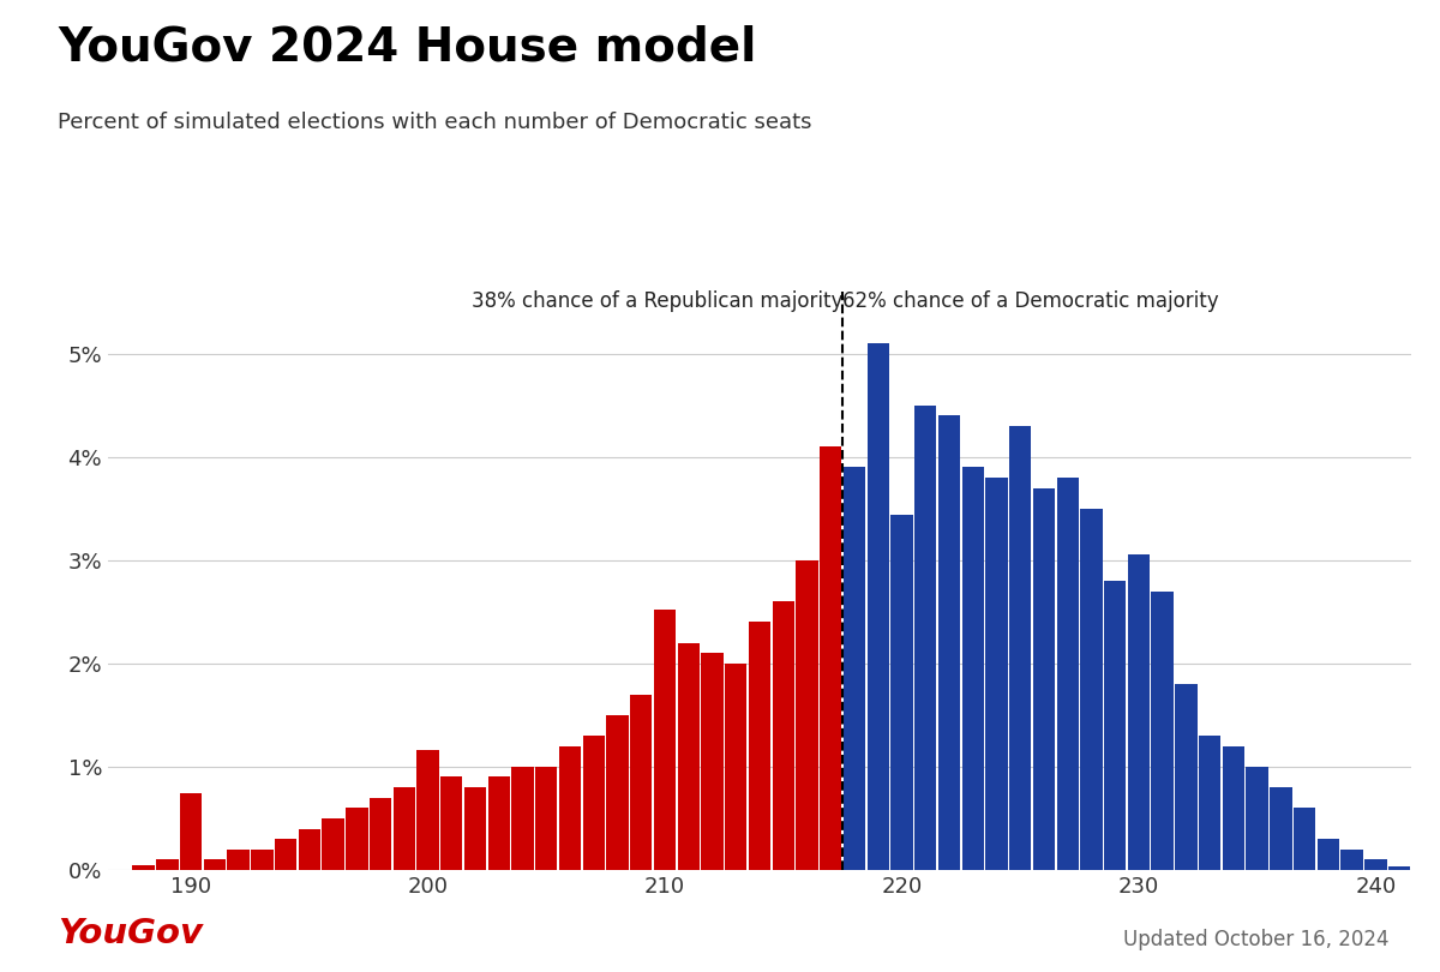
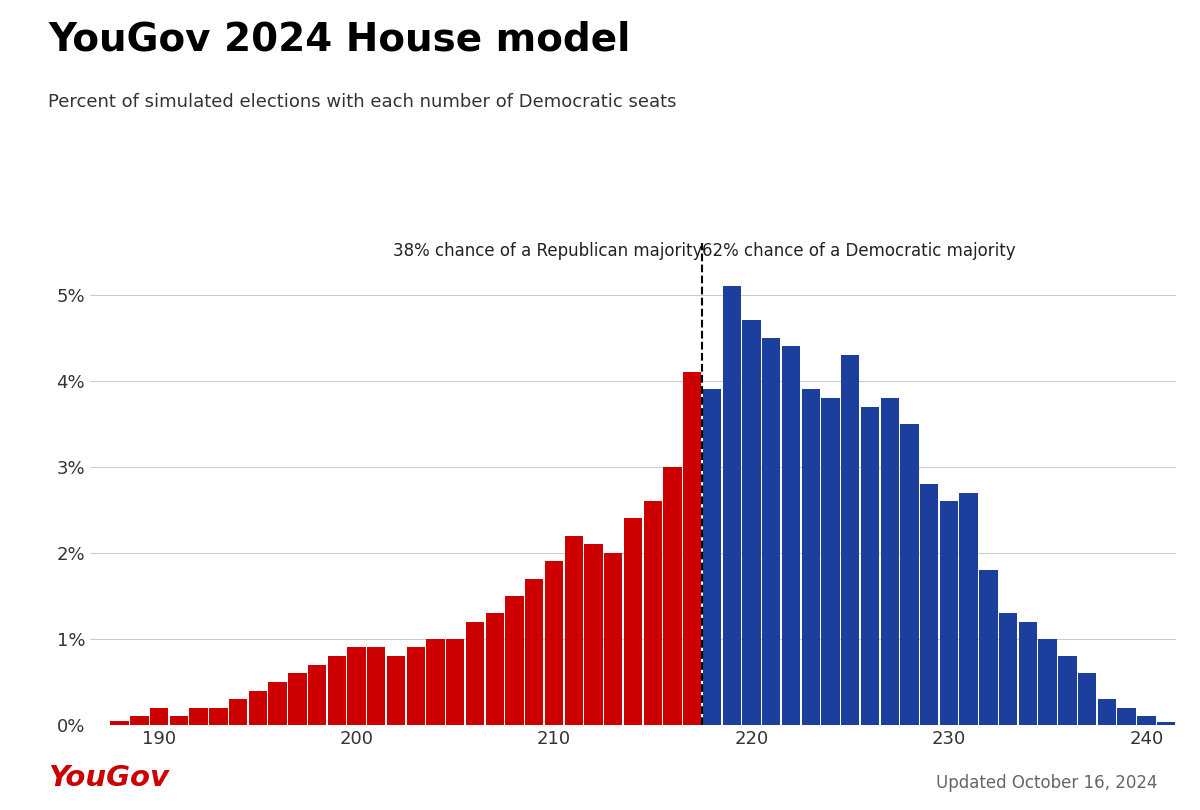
190: 0.74% -> 0.20%
200: 1.16% -> 0.90%
210: 2.52% -> 1.90%
220: 3.44% -> 4.70%
230: 3.06% -> 2.60%
